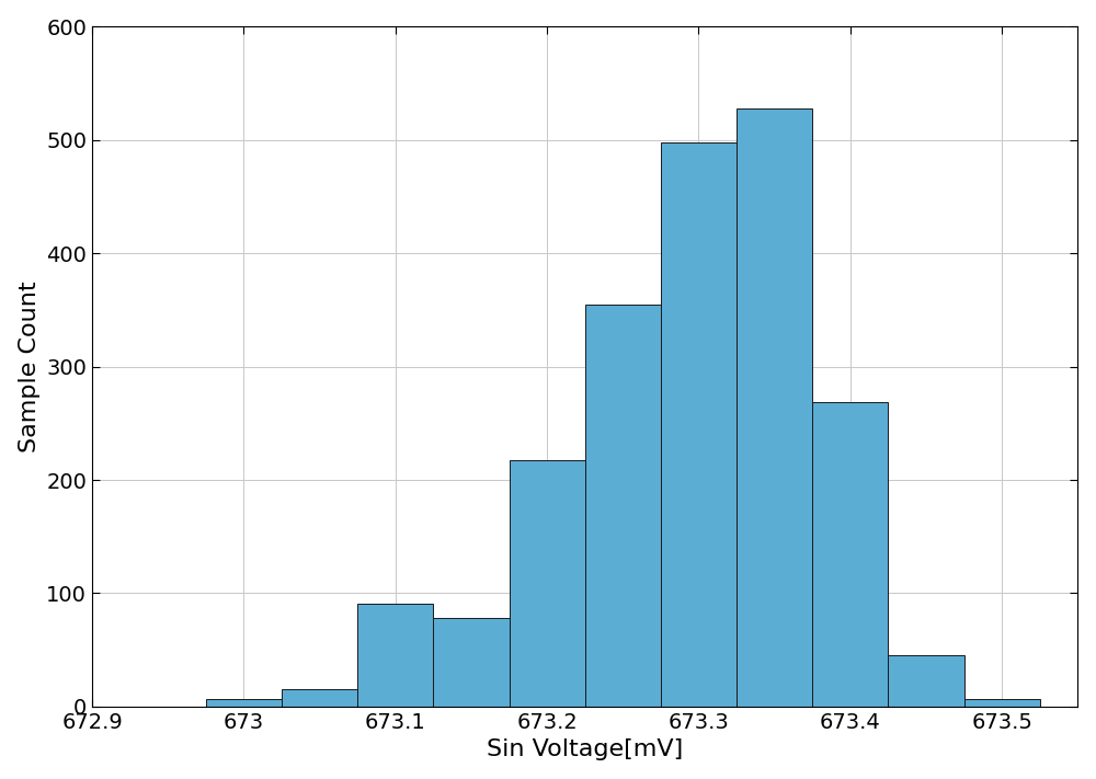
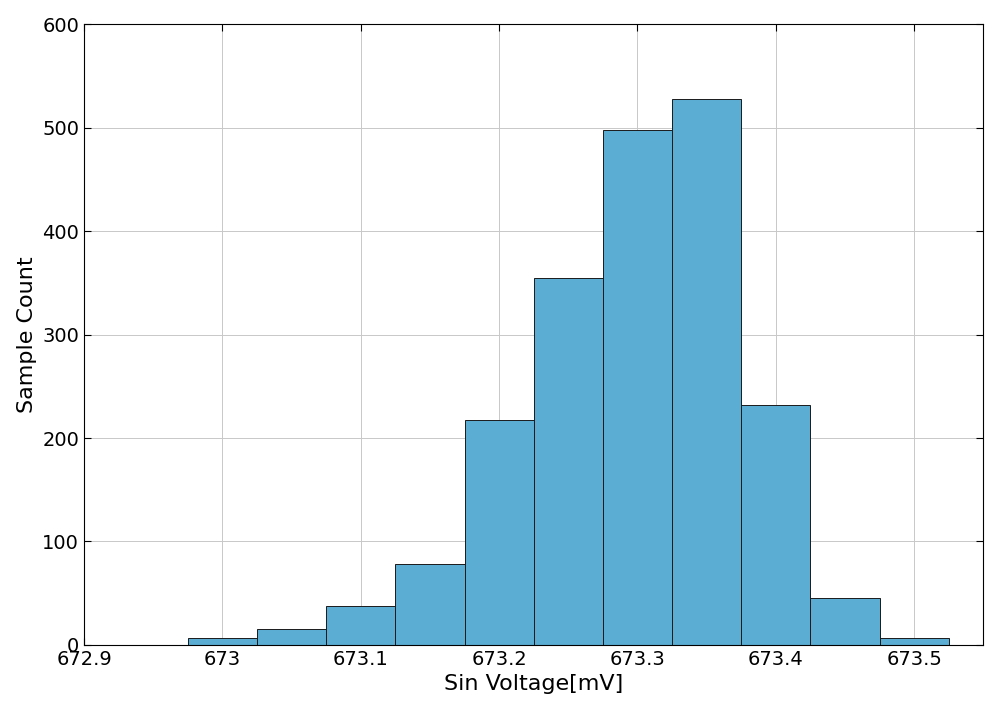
673.1: 91 -> 38
673.4: 269 -> 232
